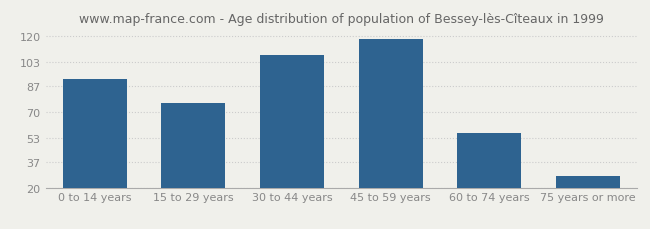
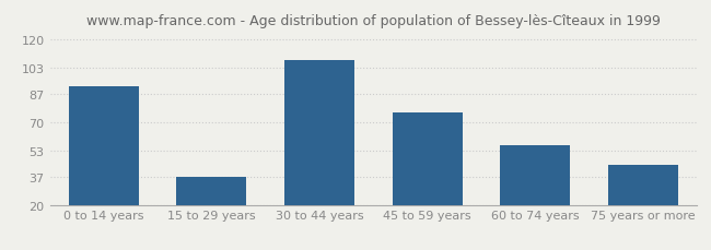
15 to 29 years: 76 -> 37
45 to 59 years: 118 -> 76
75 years or more: 28 -> 44
